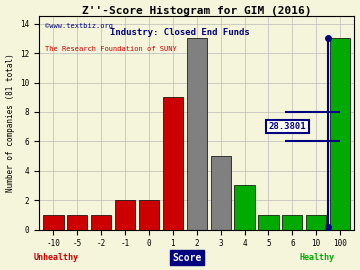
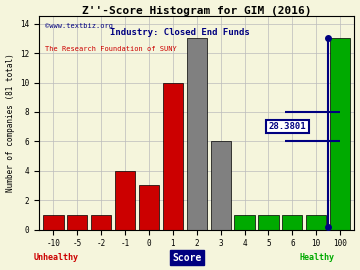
-1: 2 -> 4
0: 2 -> 3
1: 9 -> 10
3: 5 -> 6
4: 3 -> 1
